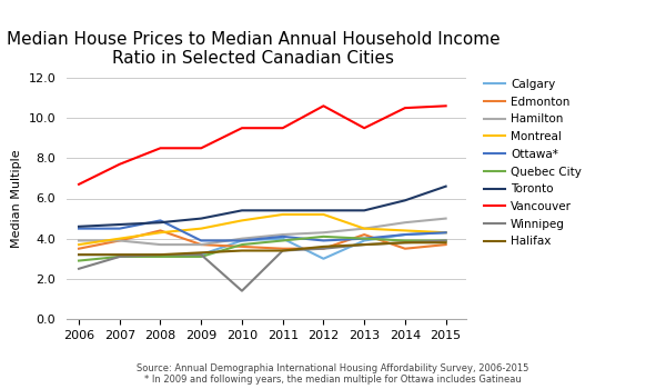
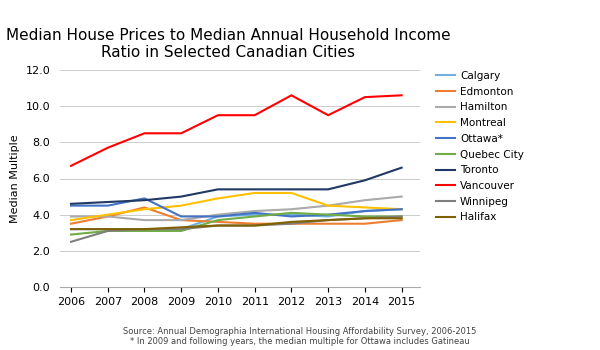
Winnipeg/2010: 1.4 -> 3.4
Calgary/2012: 3.0 -> 4.0
Edmonton/2013: 4.2 -> 3.5
